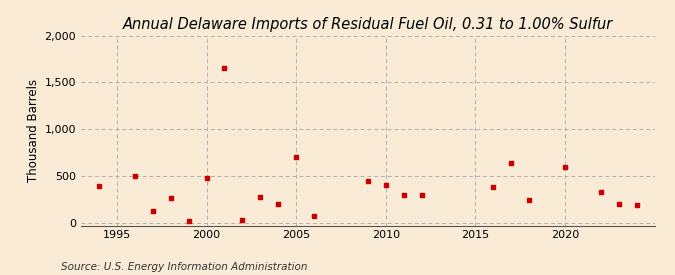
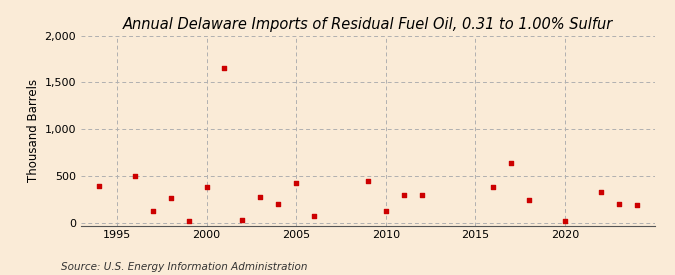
2000: 480 -> 380
2005: 700 -> 420
2010: 400 -> 130
2020: 600 -> 20
